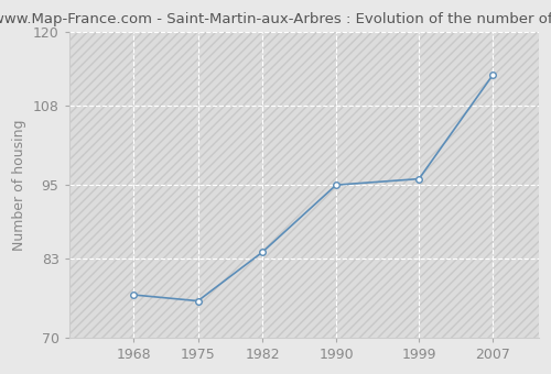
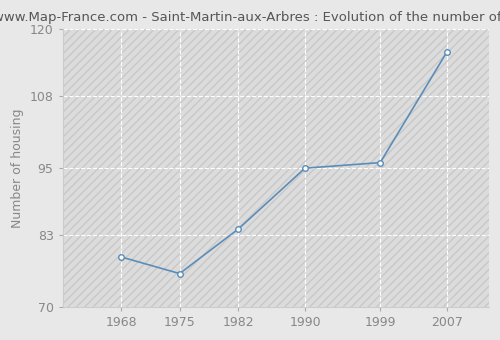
1968: 77 -> 79
2007: 113 -> 116
